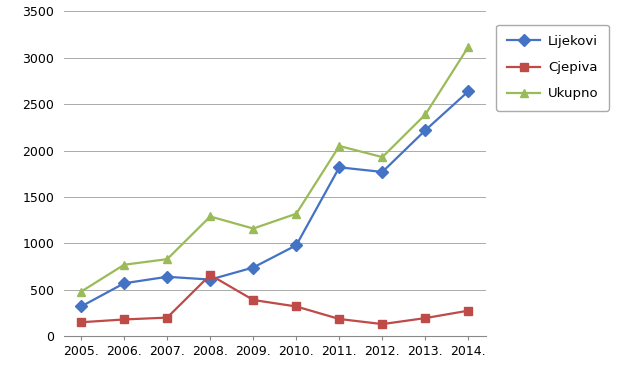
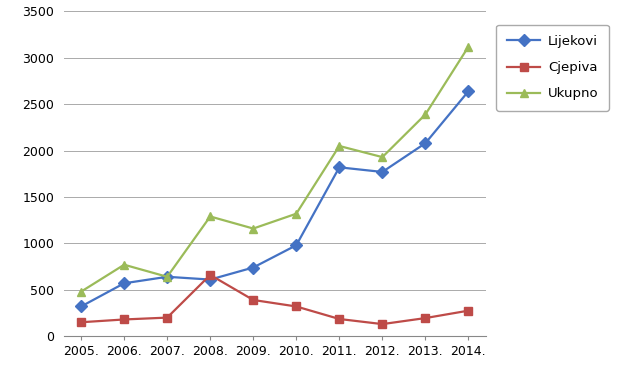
Ukupno/2007.: 830 -> 640
Lijekovi/2013.: 2220 -> 2080
